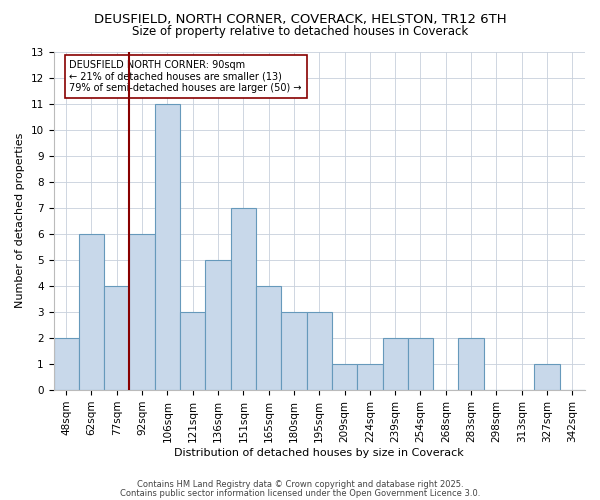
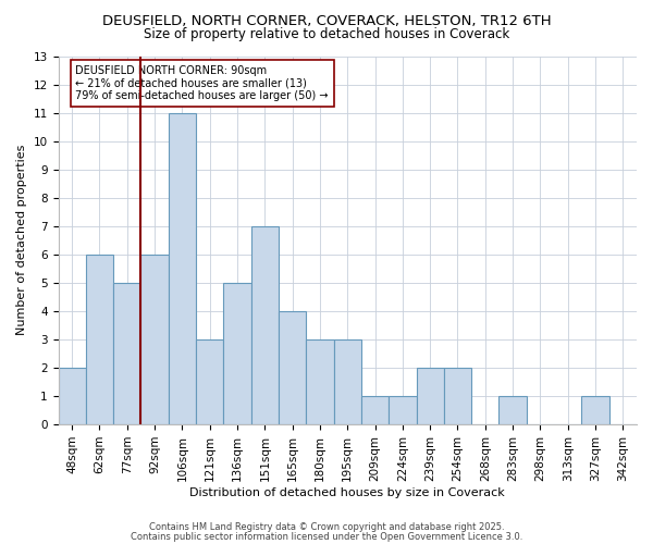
77sqm: 4 -> 5
283sqm: 2 -> 1
